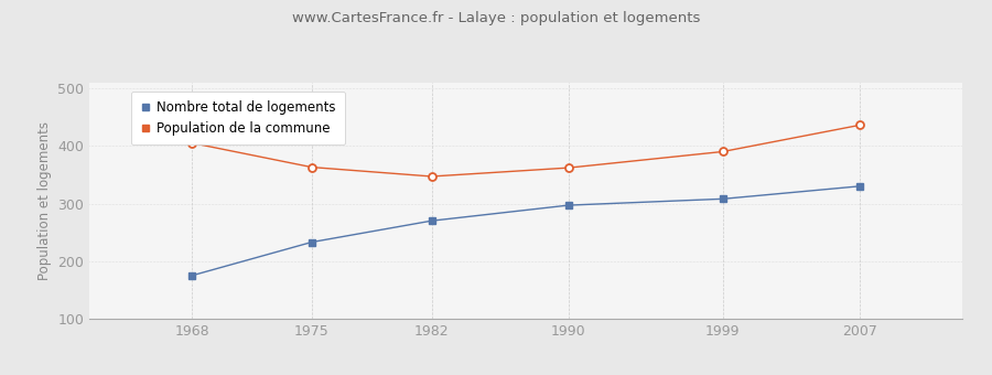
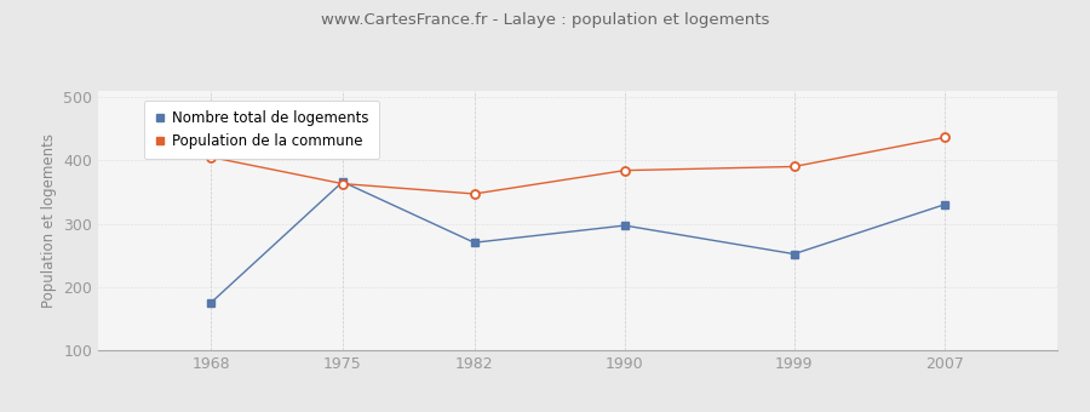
Nombre total de logements/1975: 233 -> 366
Population de la commune/1990: 362 -> 384
Nombre total de logements/1999: 308 -> 252
